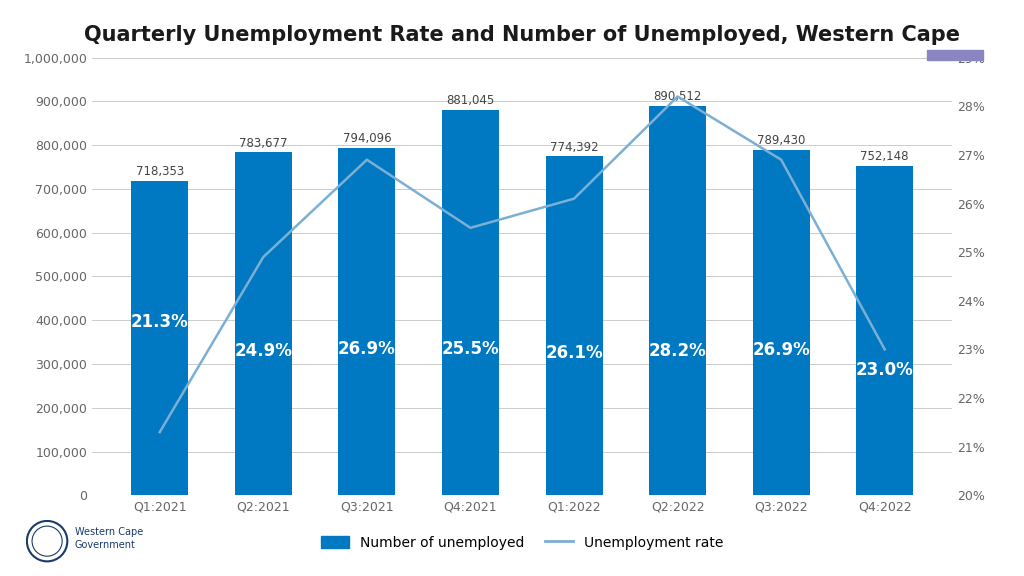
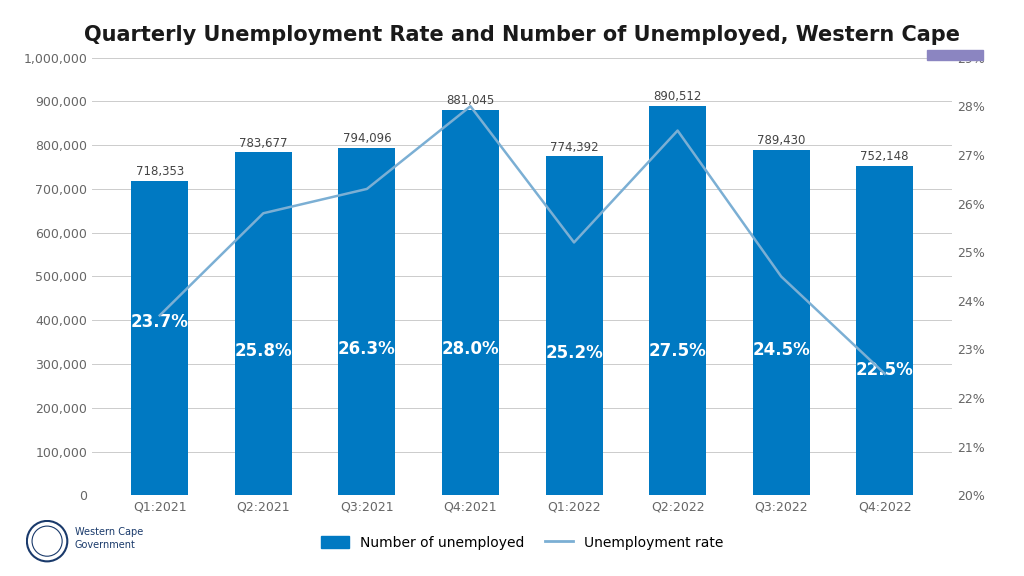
Unemployment rate/Q1:2021: 21.3% -> 23.7%
Unemployment rate/Q2:2021: 24.9% -> 25.8%
Unemployment rate/Q3:2021: 26.9% -> 26.3%
Unemployment rate/Q4:2021: 25.5% -> 28.0%
Unemployment rate/Q1:2022: 26.1% -> 25.2%
Unemployment rate/Q2:2022: 28.2% -> 27.5%
Unemployment rate/Q3:2022: 26.9% -> 24.5%
Unemployment rate/Q4:2022: 23.0% -> 22.5%
